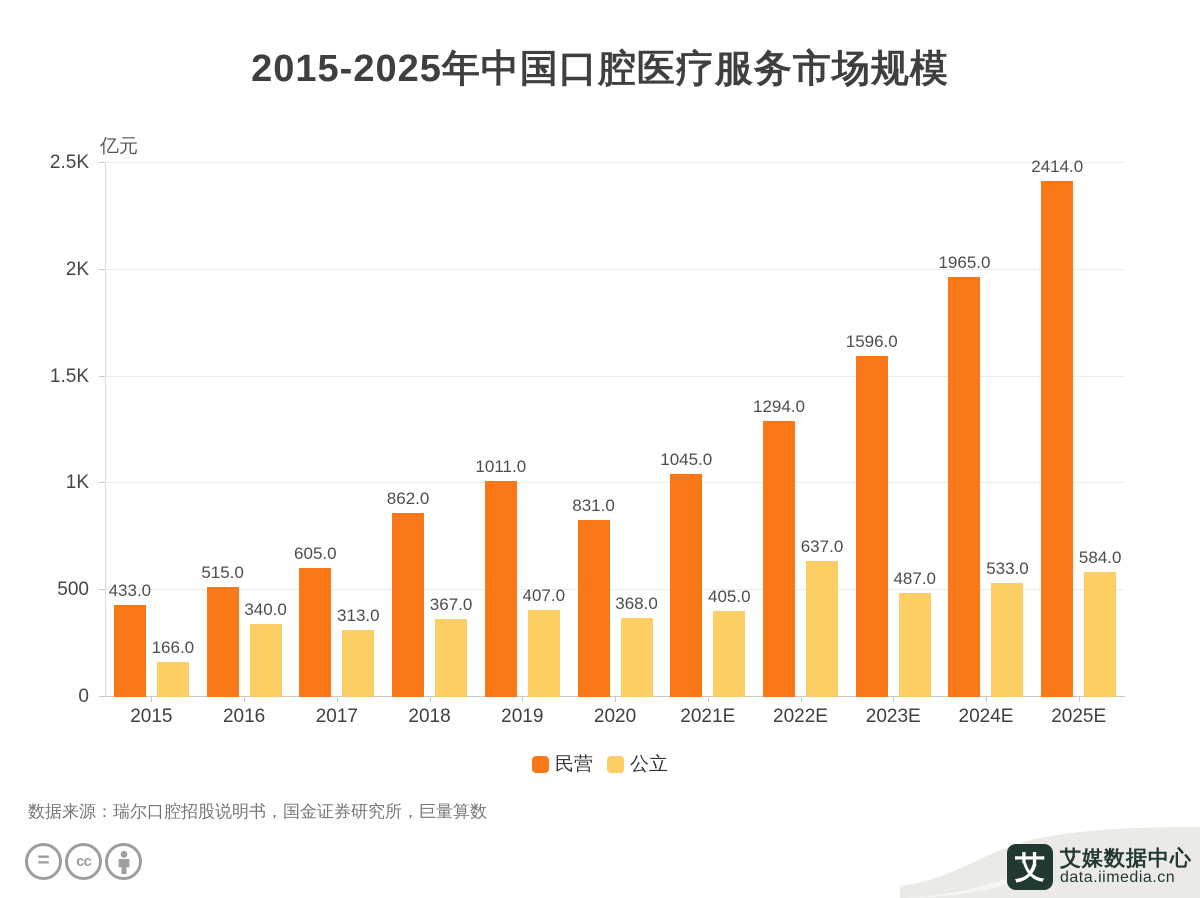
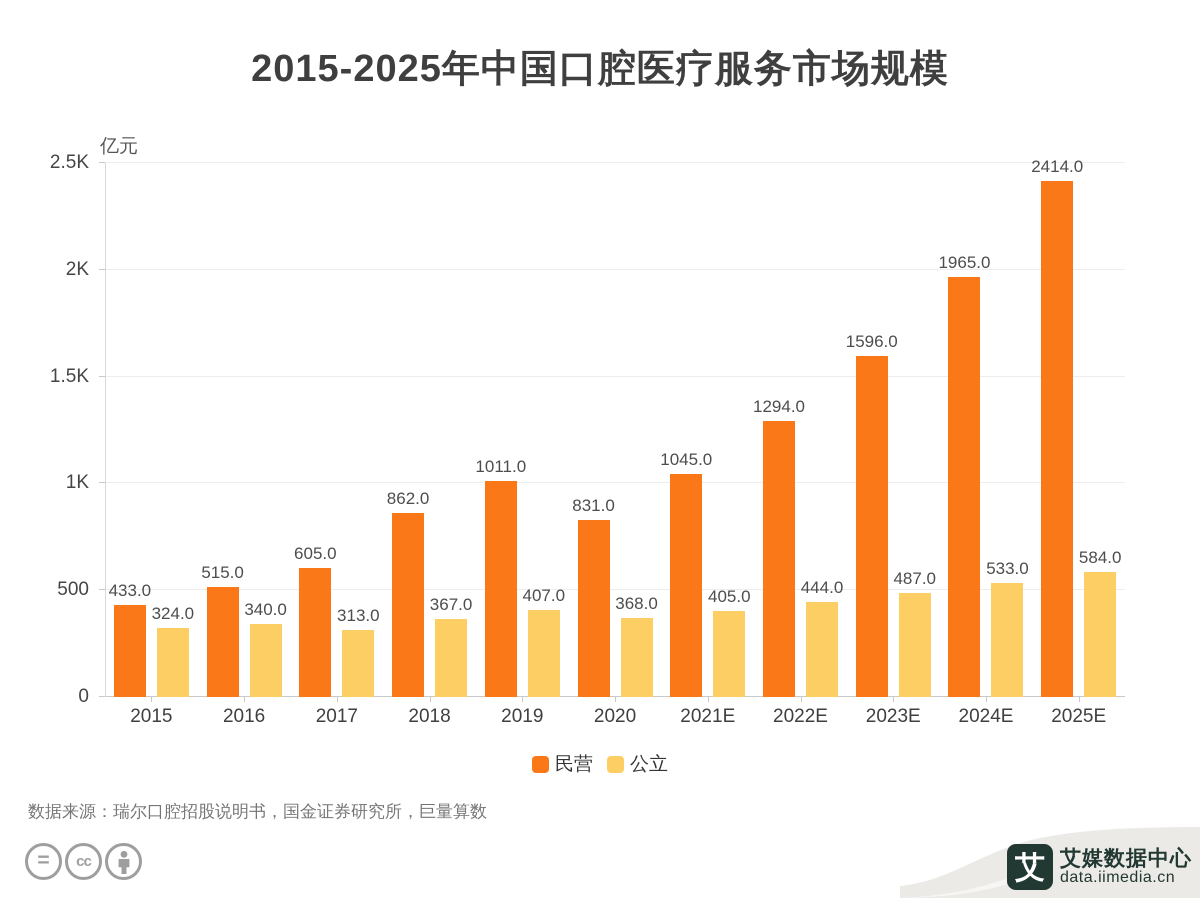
公立/2015: 166.0 -> 324.0
公立/2022E: 637.0 -> 444.0
